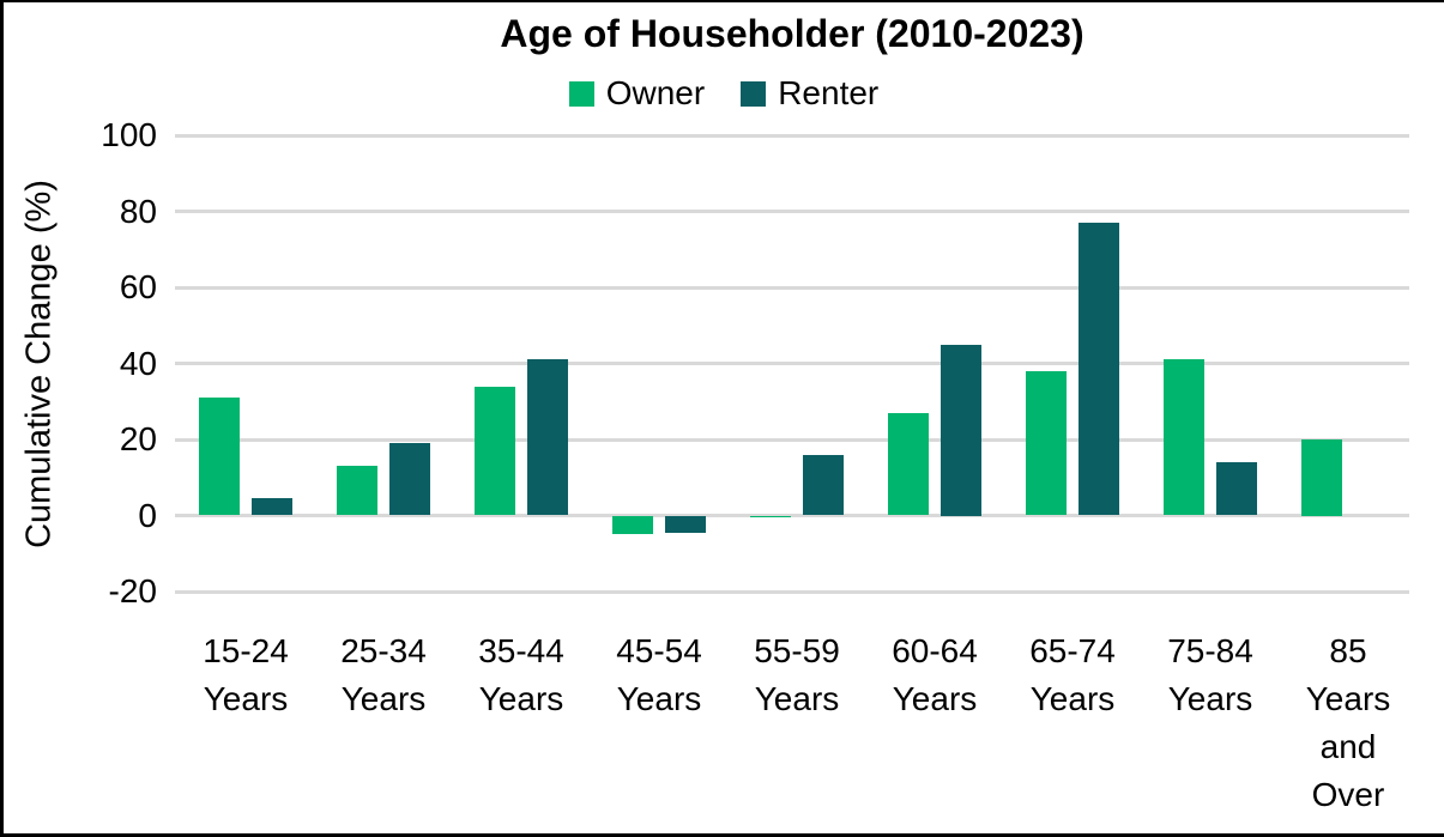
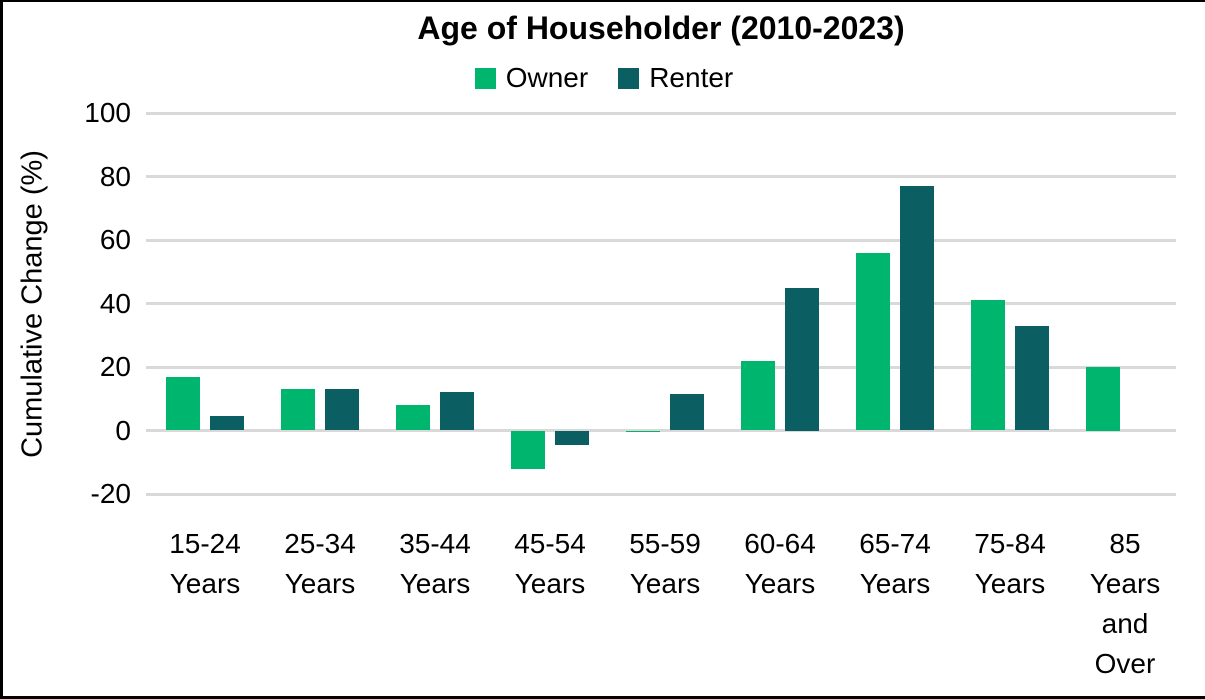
Owner/15-24 Years: 31 -> 17
Renter/25-34 Years: 19 -> 13
Owner/35-44 Years: 34 -> 8
Renter/35-44 Years: 41 -> 12
Owner/45-54 Years: -5 -> -12
Renter/55-59 Years: 16 -> 12
Owner/60-64 Years: 27 -> 22
Owner/65-74 Years: 38 -> 56
Renter/75-84 Years: 14 -> 33
